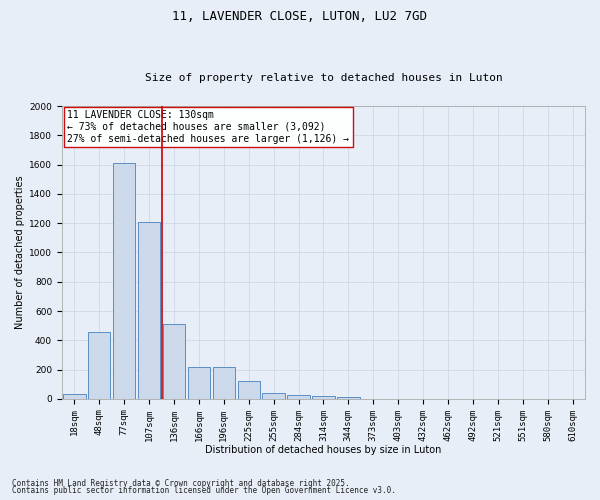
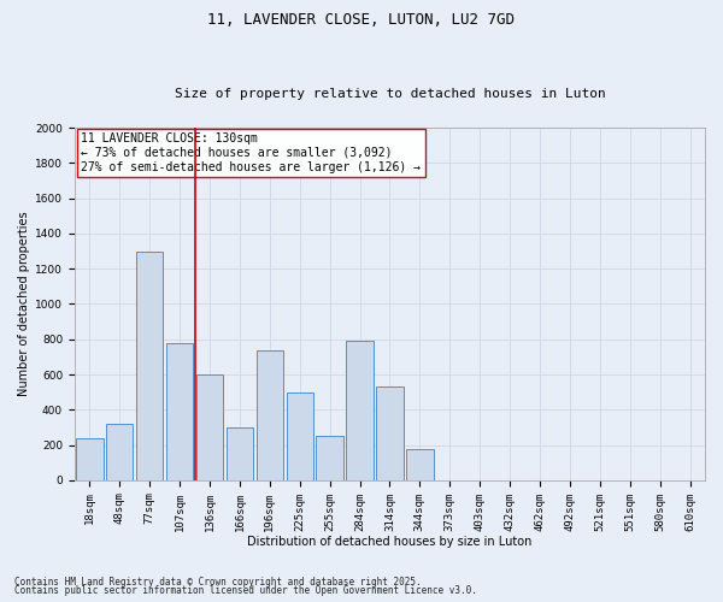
18sqm: 40 -> 240
48sqm: 460 -> 320
77sqm: 1610 -> 1300
107sqm: 1210 -> 780
136sqm: 510 -> 600
166sqm: 220 -> 300
196sqm: 220 -> 740
225sqm: 120 -> 500
255sqm: 40 -> 250
284sqm: 20 -> 790
314sqm: 20 -> 530
344sqm: 20 -> 180
